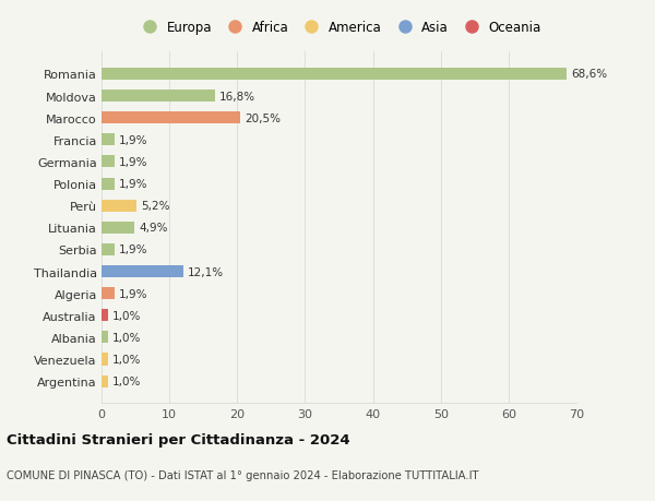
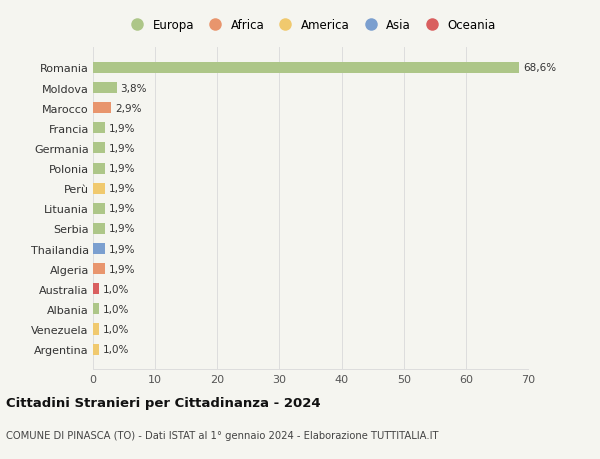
Moldova: 16,8% -> 3,8%
Marocco: 20,5% -> 2,9%
Perù: 5,2% -> 1,9%
Lituania: 4,9% -> 1,9%
Thailandia: 12,1% -> 1,9%
